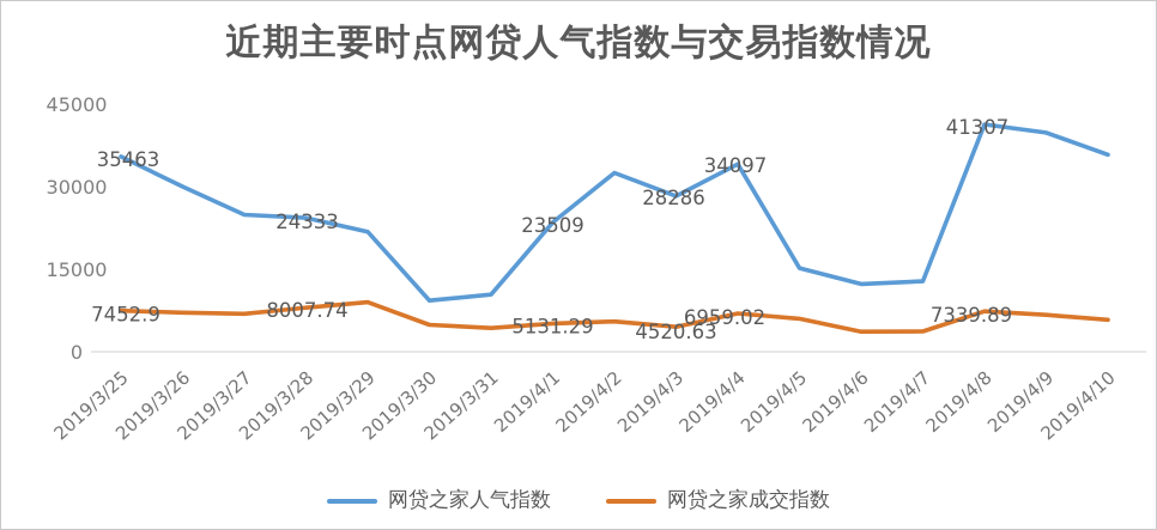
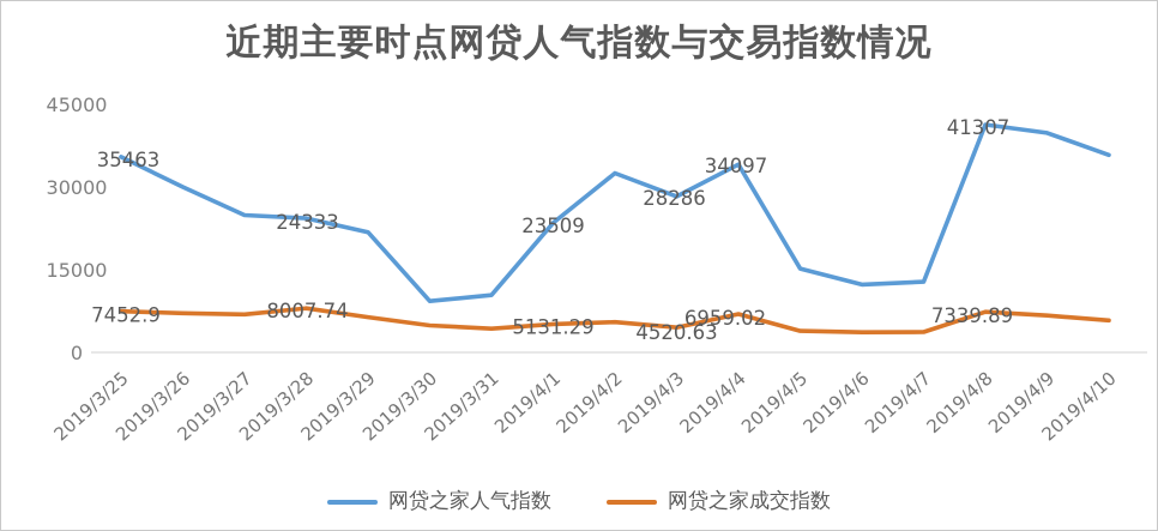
网贷之家成交指数/2019/3/29: 9000 -> 6000
网贷之家成交指数/2019/4/5: 6000 -> 4000
